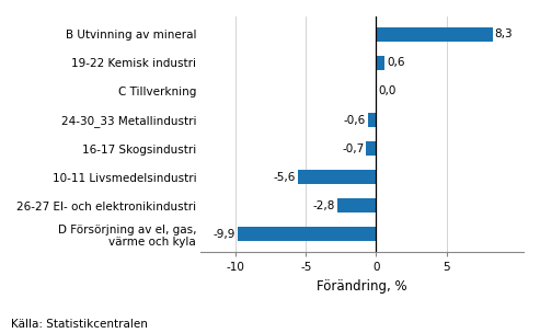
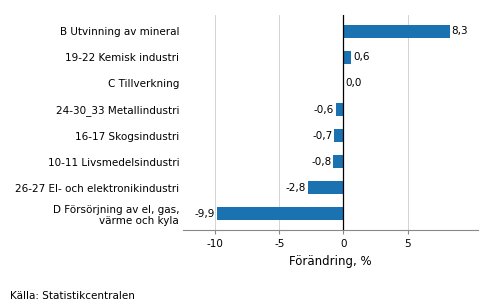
10-11 Livsmedelsindustri: -5,6 -> -0,8
